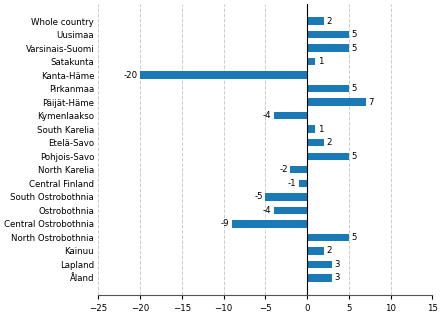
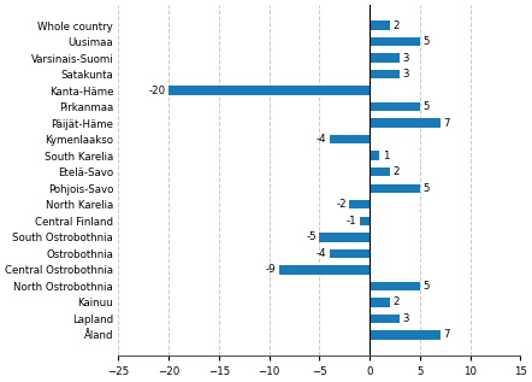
Varsinais-Suomi: 5 -> 3
Satakunta: 1 -> 3
Åland: 3 -> 7
